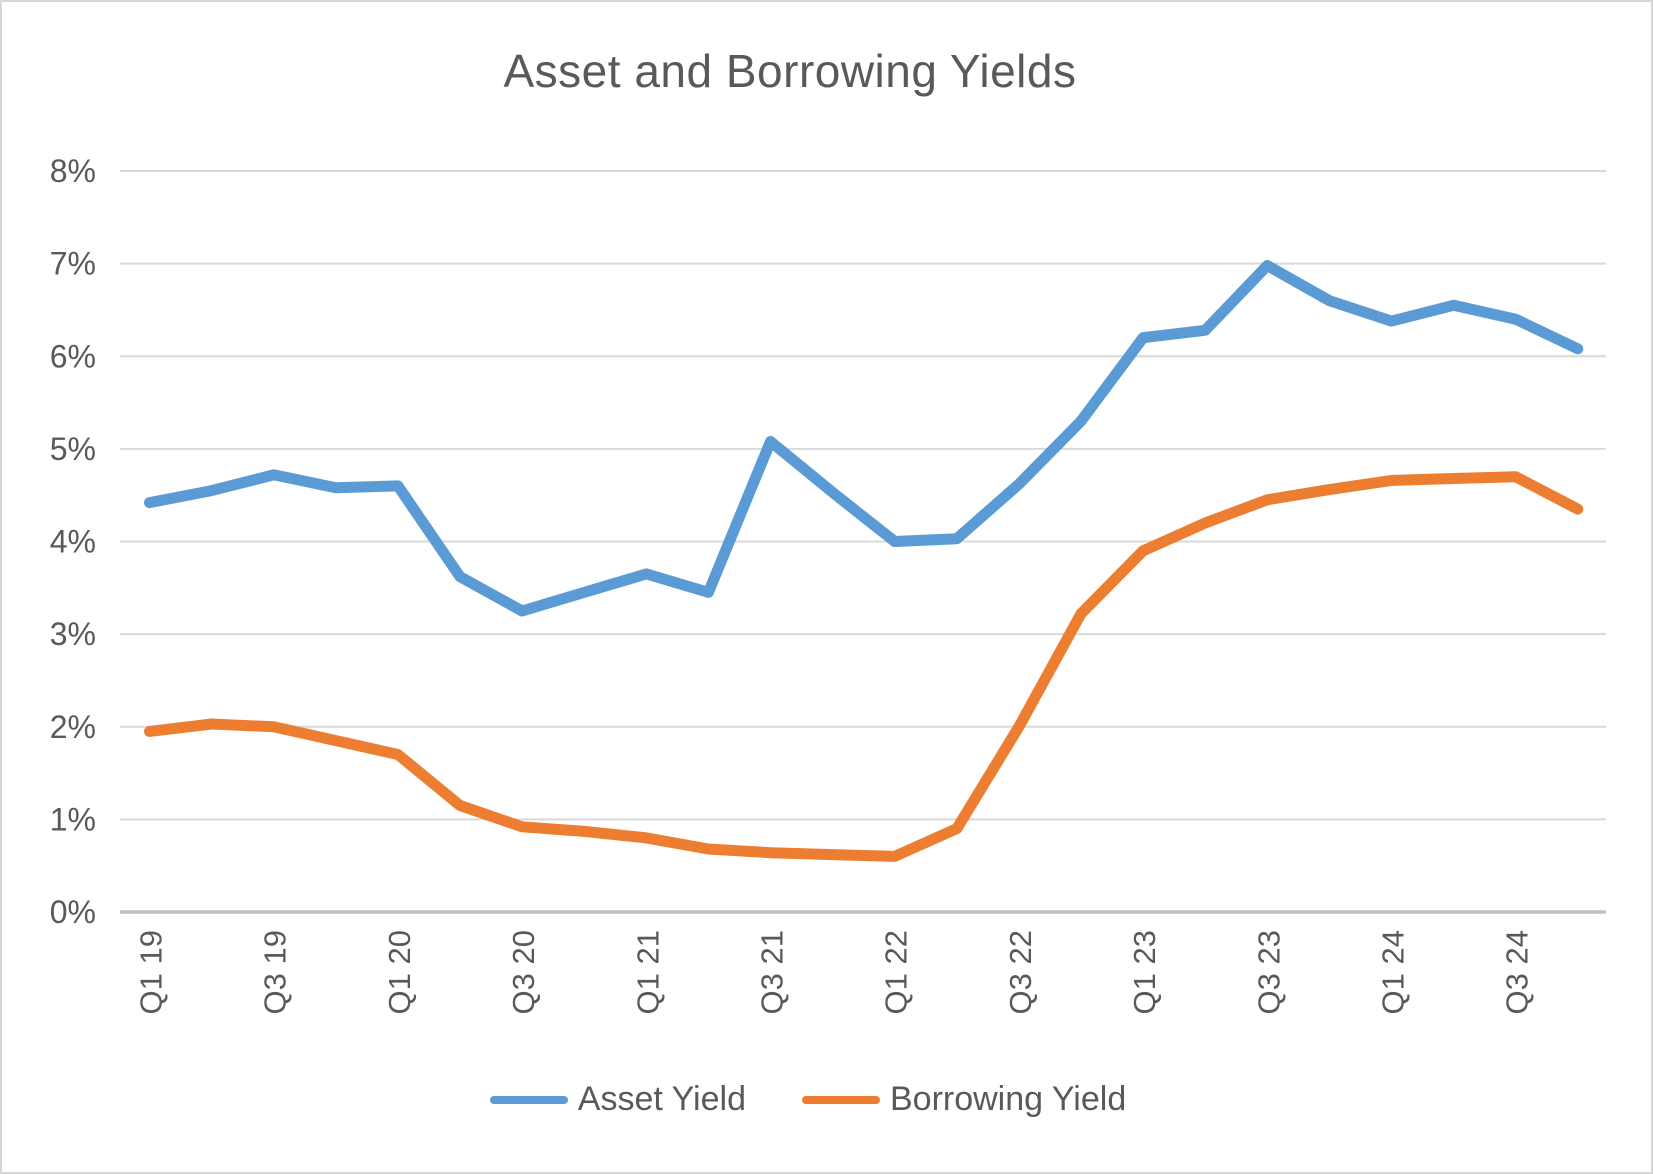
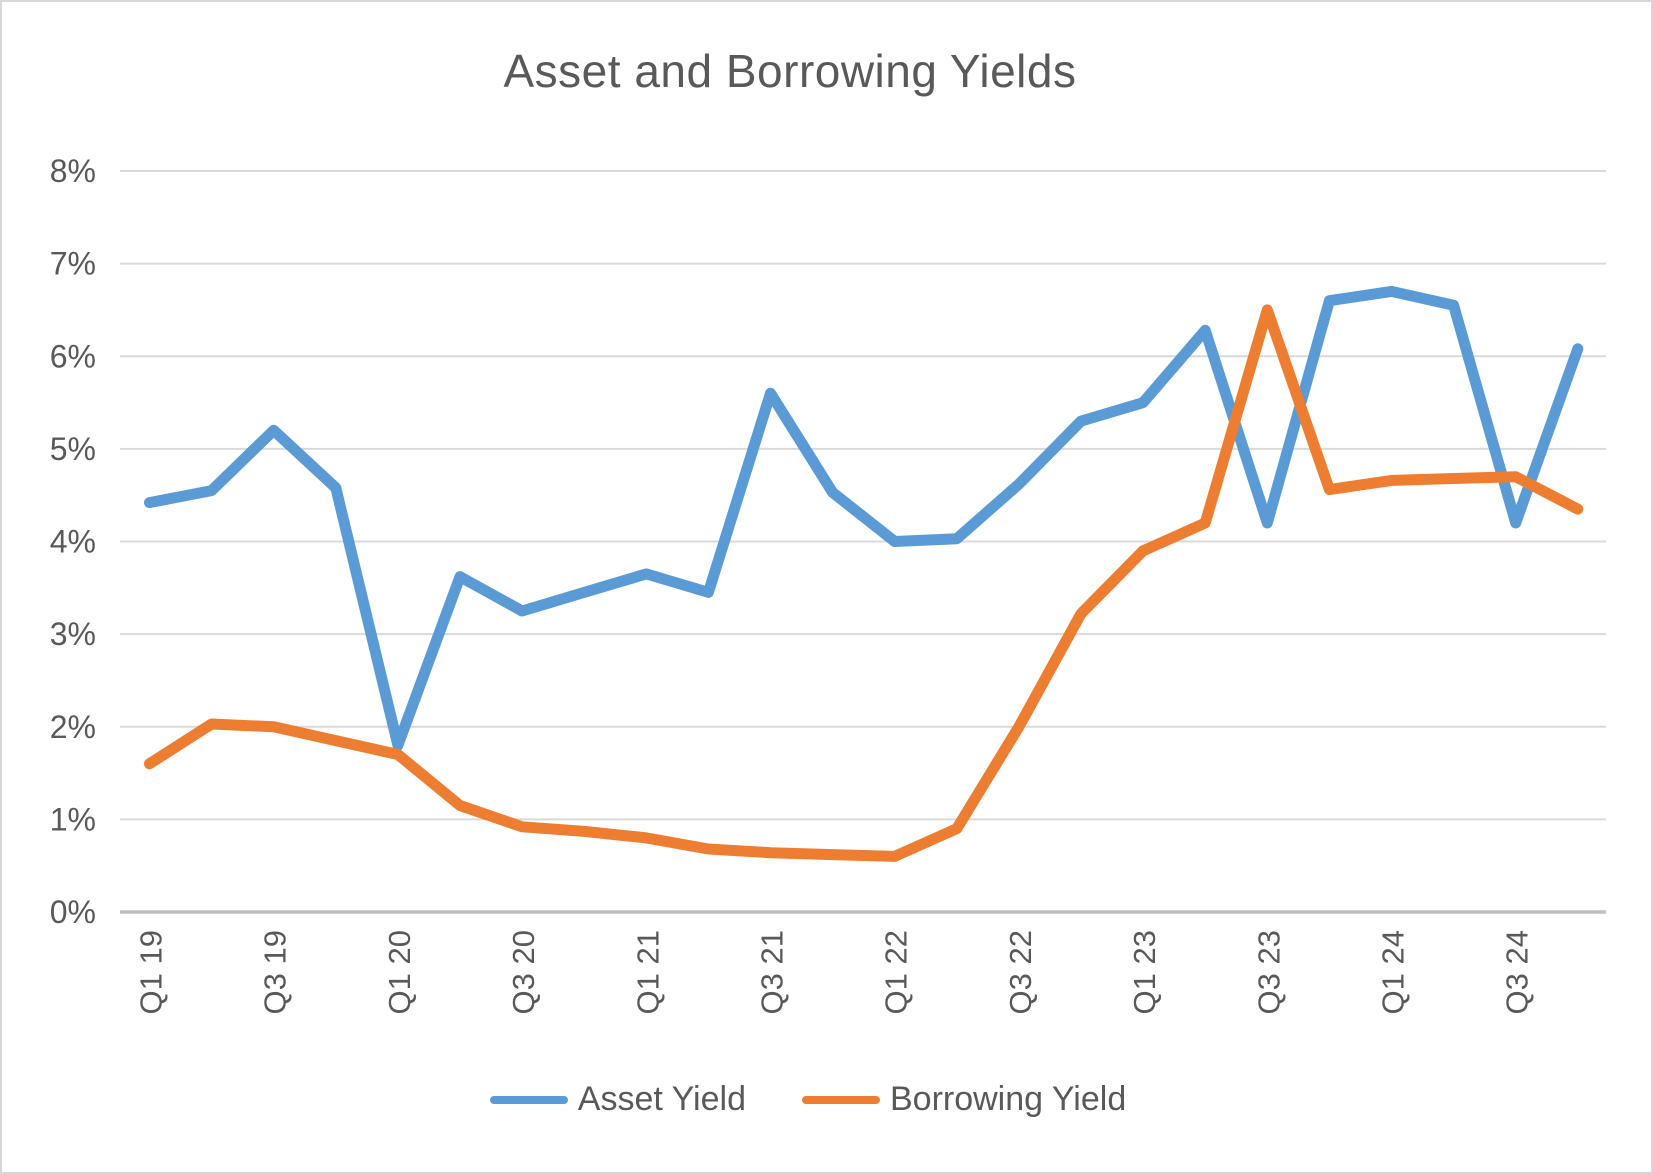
Borrowing Yield/Q1 19: 1.9% -> 1.6%
Asset Yield/Q3 19: 4.7% -> 5.2%
Asset Yield/Q1 20: 4.6% -> 1.8%
Asset Yield/Q3 21: 5.1% -> 5.6%
Asset Yield/Q1 23: 6.2% -> 5.5%
Asset Yield/Q3 23: 7.0% -> 4.2%
Borrowing Yield/Q3 23: 4.5% -> 6.5%
Asset Yield/Q1 24: 6.4% -> 6.7%
Asset Yield/Q3 24: 6.4% -> 4.2%
